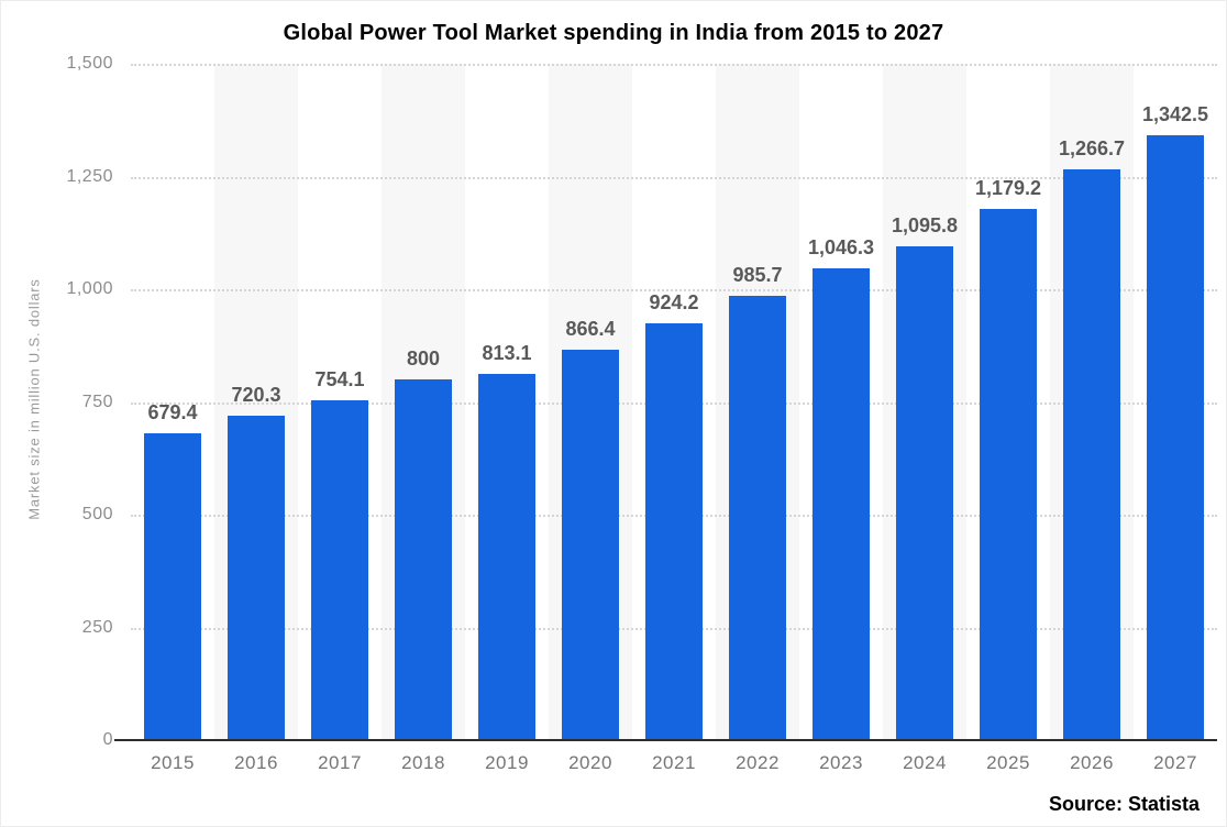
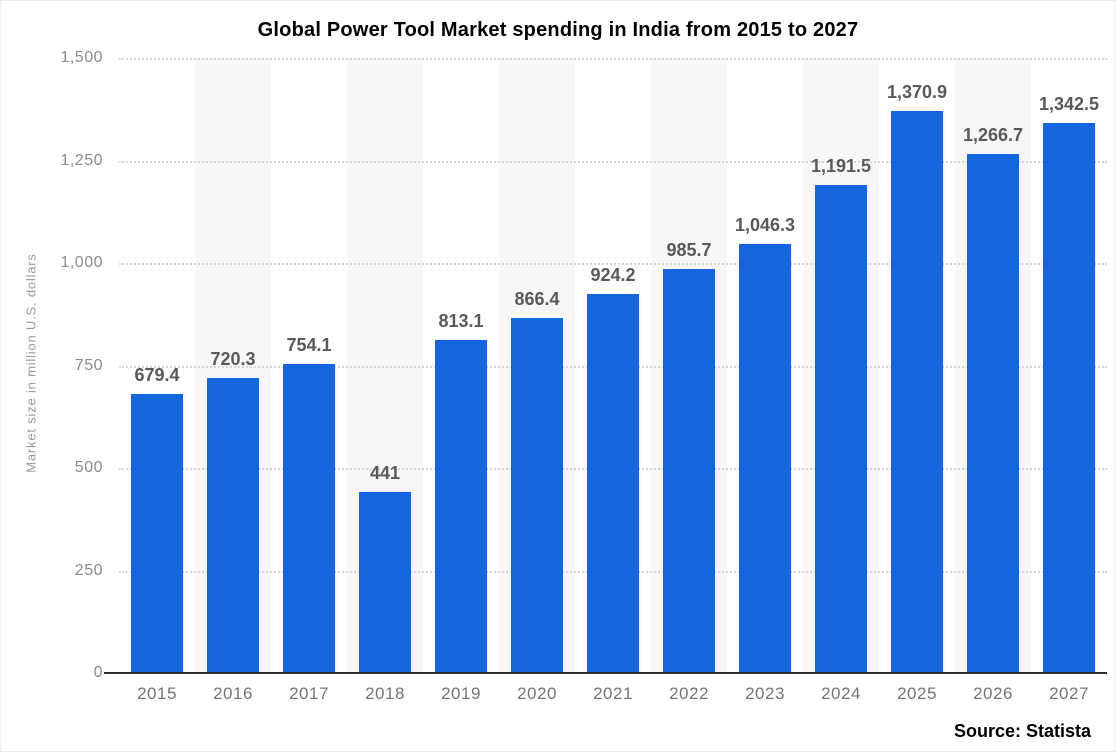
2018: 800 -> 441
2024: 1,095.8 -> 1,191.5
2025: 1,179.2 -> 1,370.9
